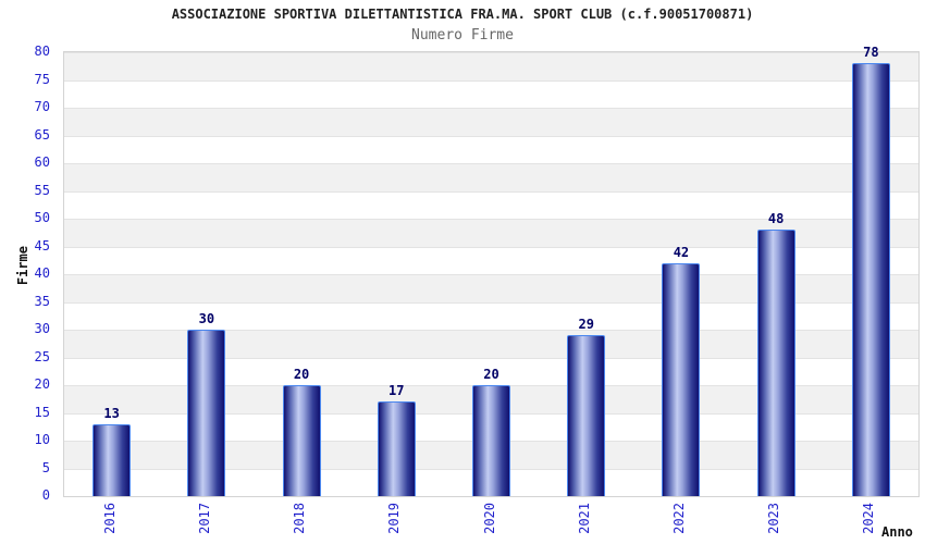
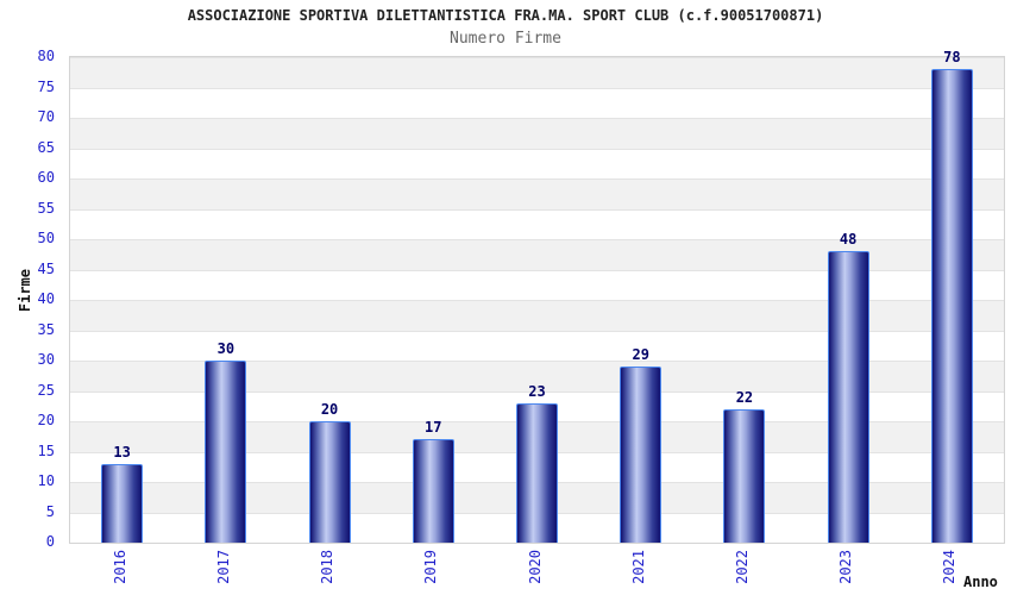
2020: 20 -> 23
2022: 42 -> 22
